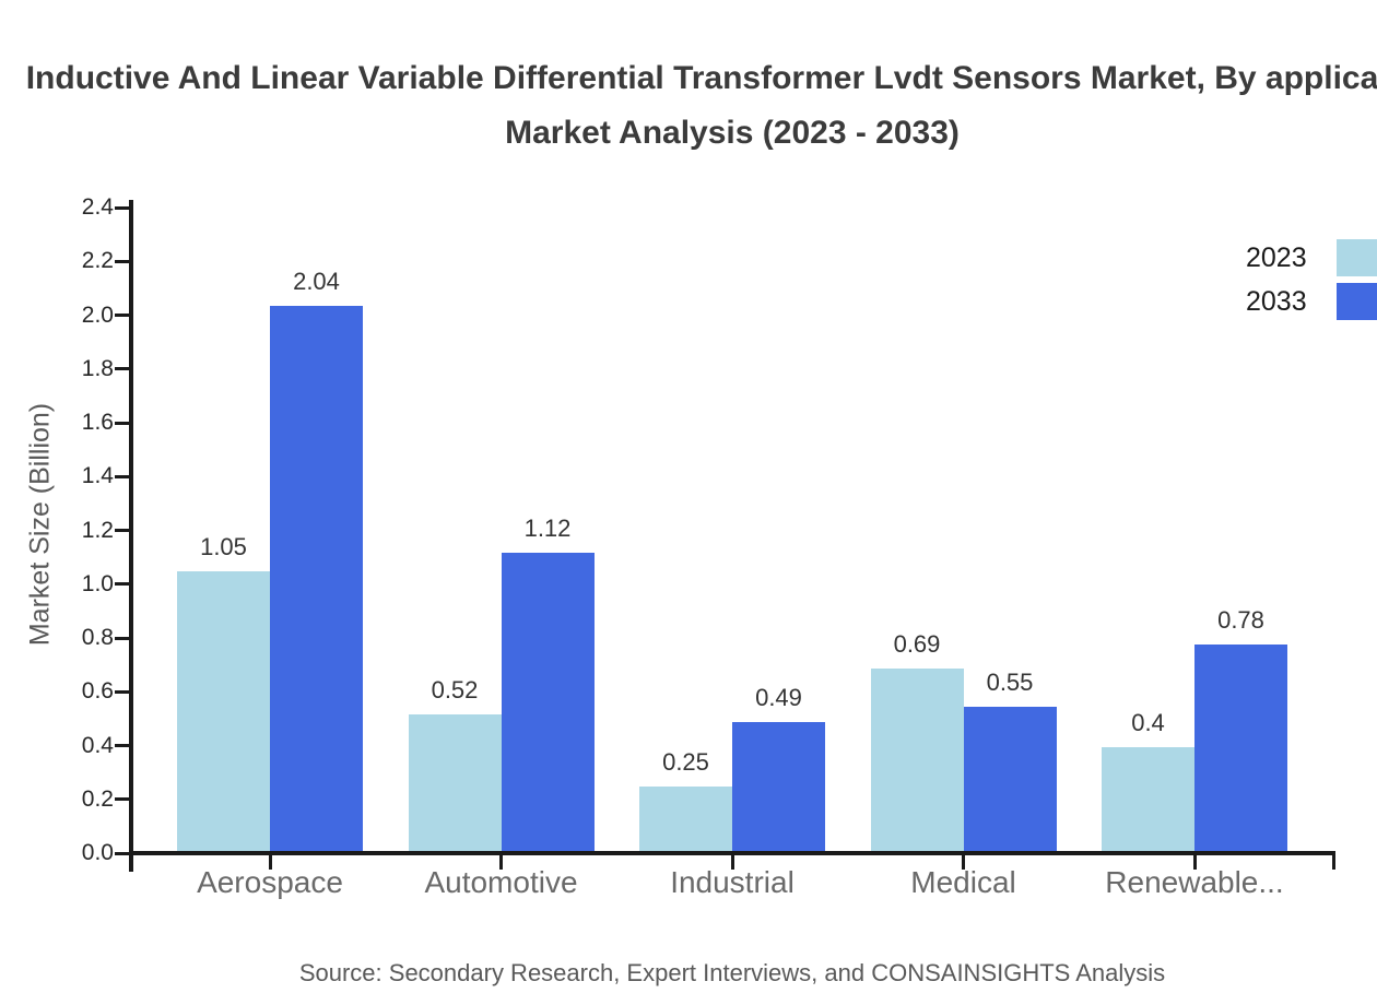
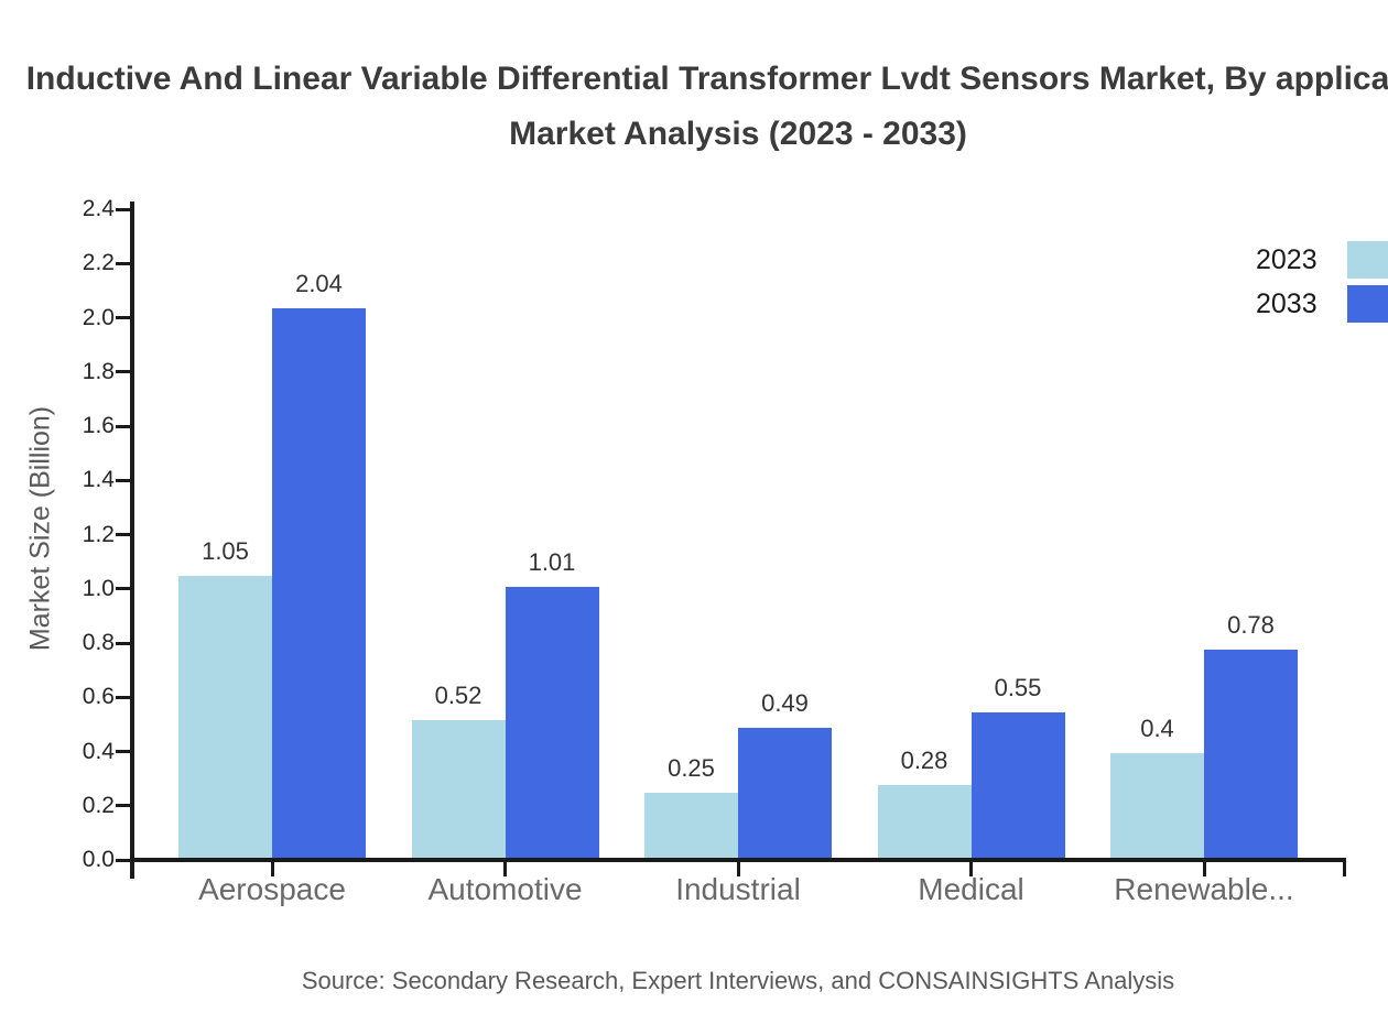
2033/Automotive: 1.12 -> 1.01
2023/Medical: 0.69 -> 0.28
